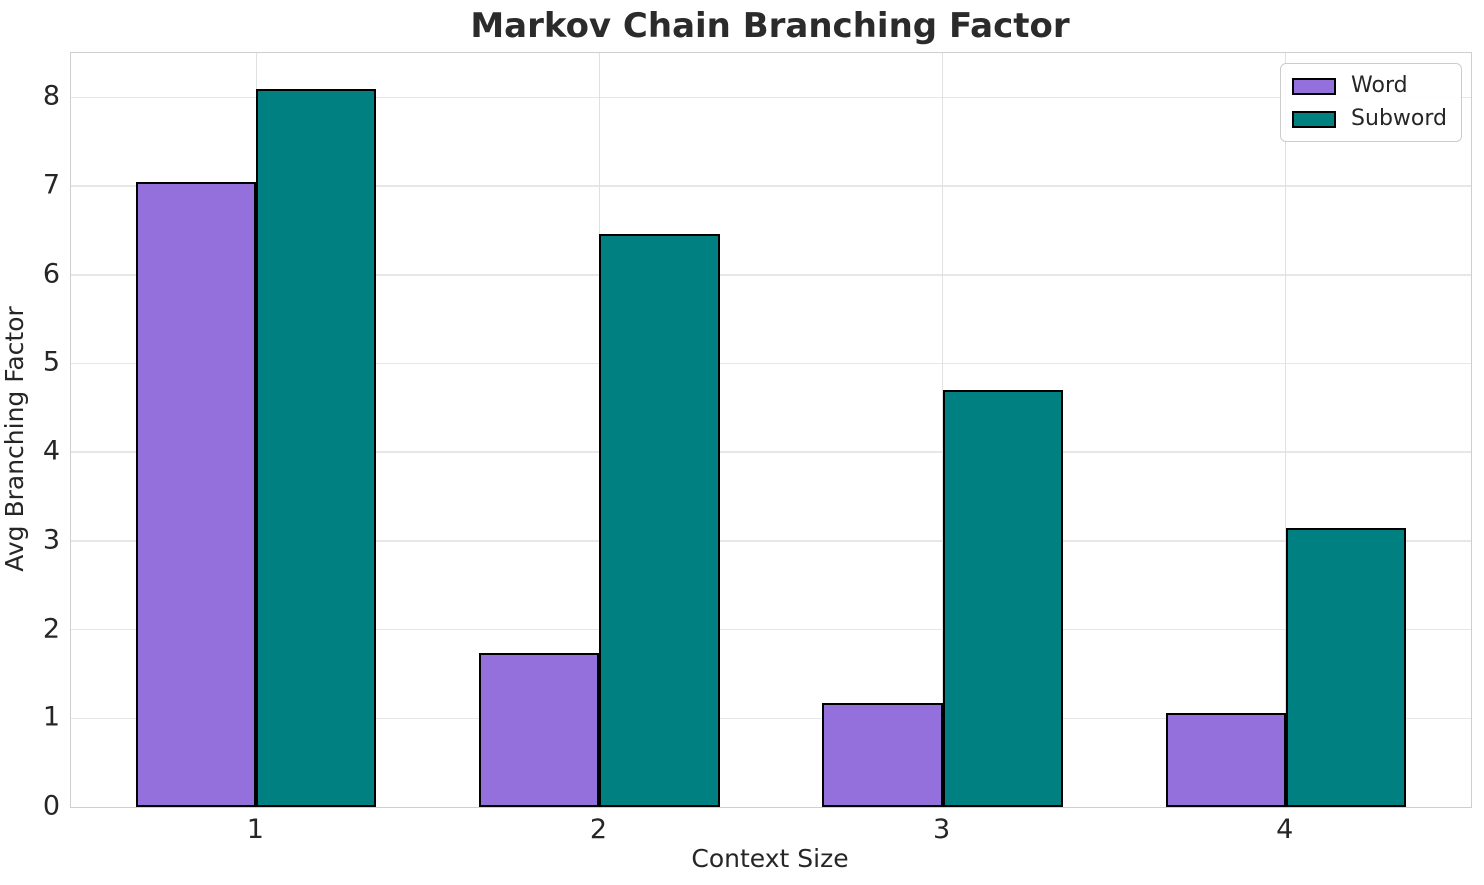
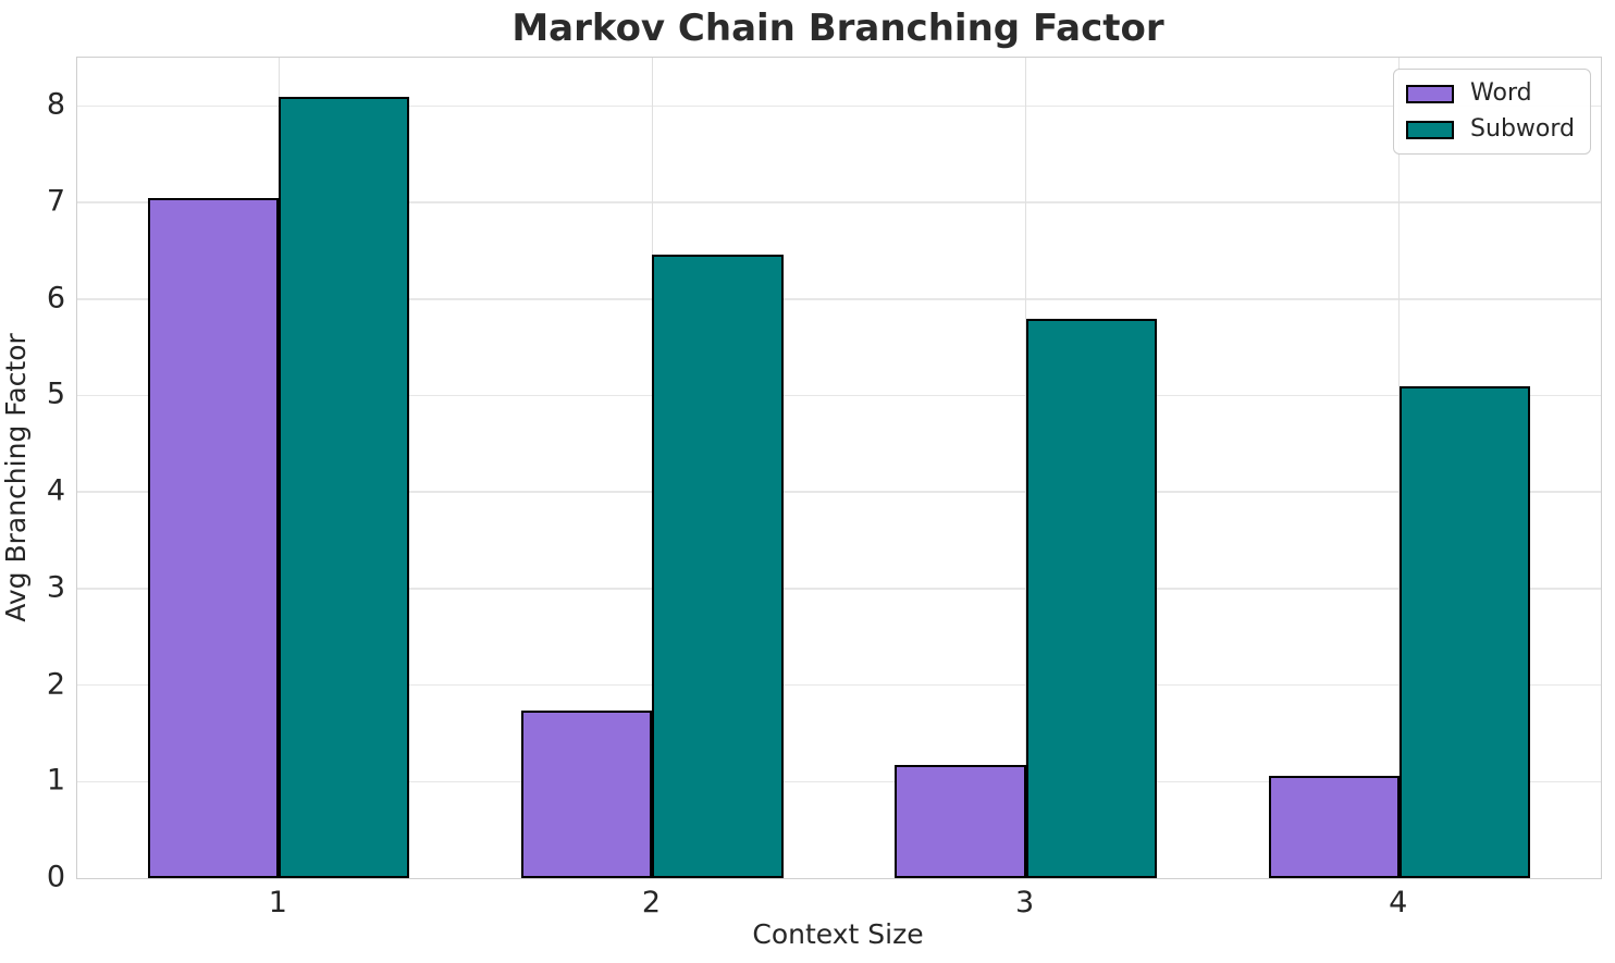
Subword/3: 4.7 -> 5.8
Subword/4: 3.1 -> 5.1
